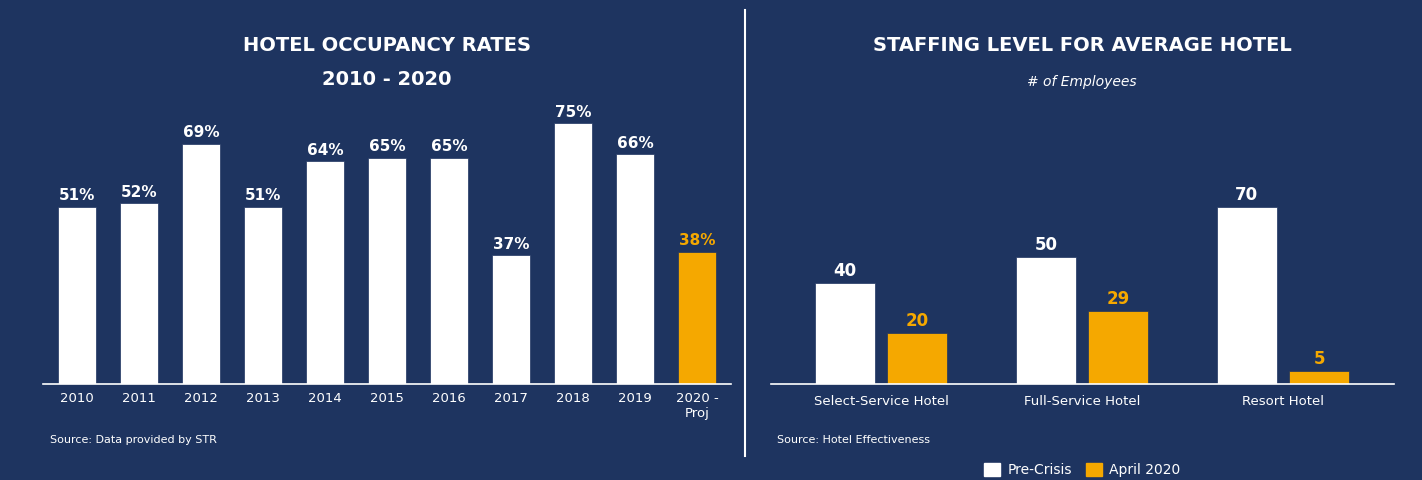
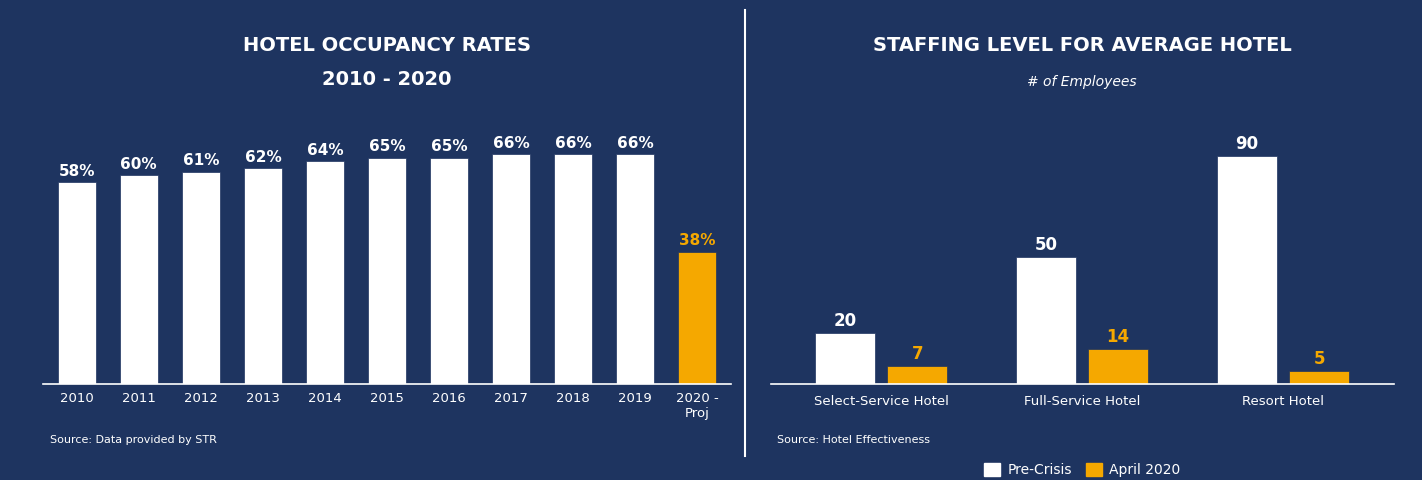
2010: 51% -> 58%
2011: 52% -> 60%
2012: 69% -> 61%
2013: 51% -> 62%
2017: 37% -> 66%
2018: 75% -> 66%
Pre-Crisis/Select-Service Hotel: 40 -> 20
April 2020/Select-Service Hotel: 20 -> 7
April 2020/Full-Service Hotel: 29 -> 14
Pre-Crisis/Resort Hotel: 70 -> 90
